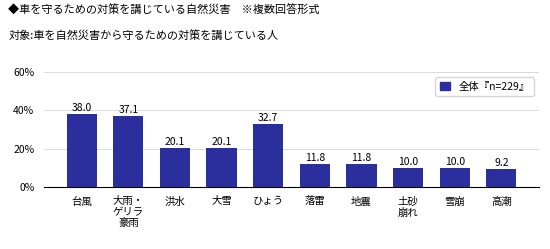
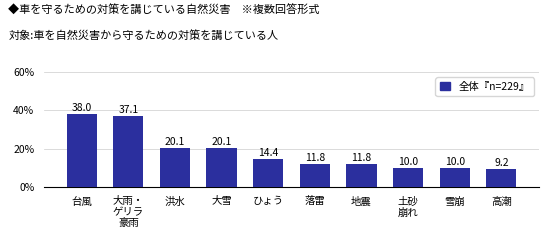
ひょう: 32.7 -> 14.4
